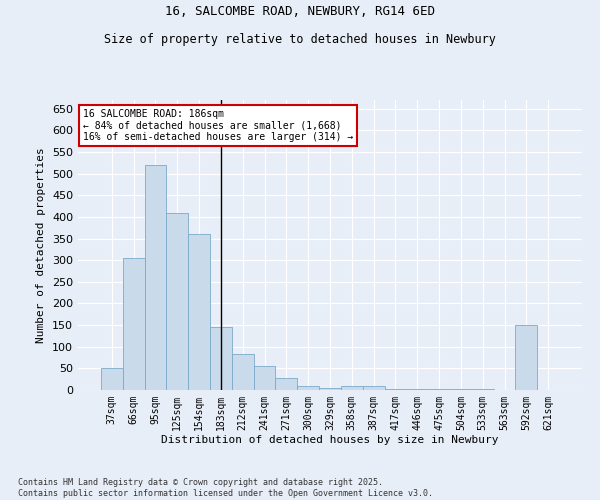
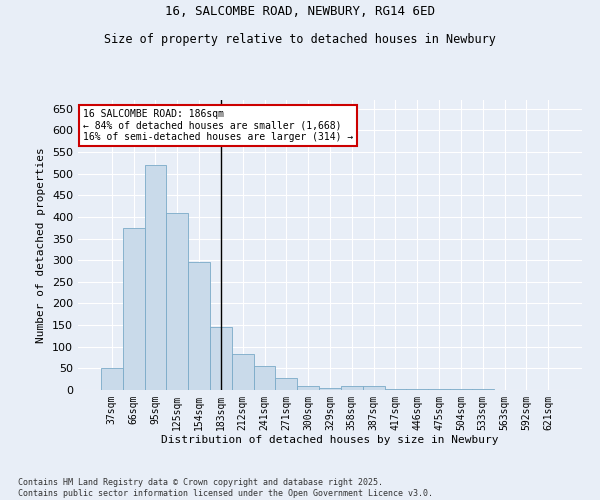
66sqm: 305 -> 375
154sqm: 360 -> 295
592sqm: 150 -> 1
